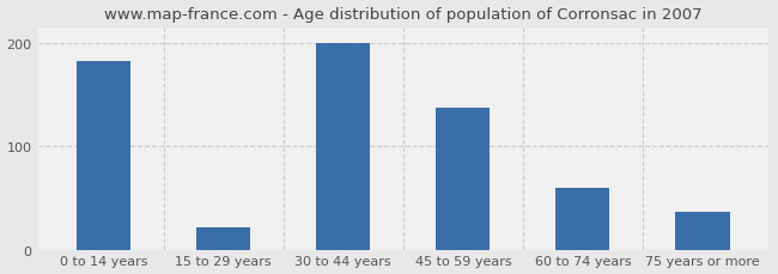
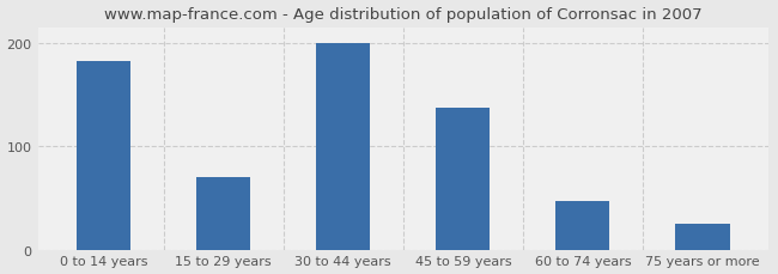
15 to 29 years: 22 -> 70
60 to 74 years: 60 -> 47
75 years or more: 36 -> 25
